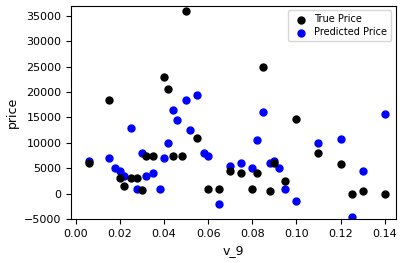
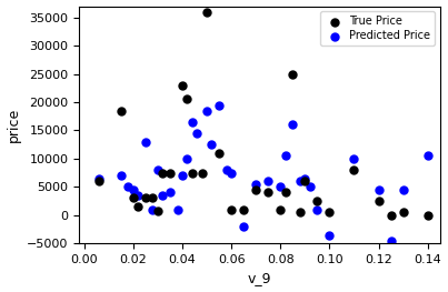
True Price/0.10: 14600 -> 500
Predicted Price/0.10: -1400 -> -3500
True Price/0.12: 5800 -> 2500
Predicted Price/0.12: 10800 -> 4500
Predicted Price/0.14: 15600 -> 10500
